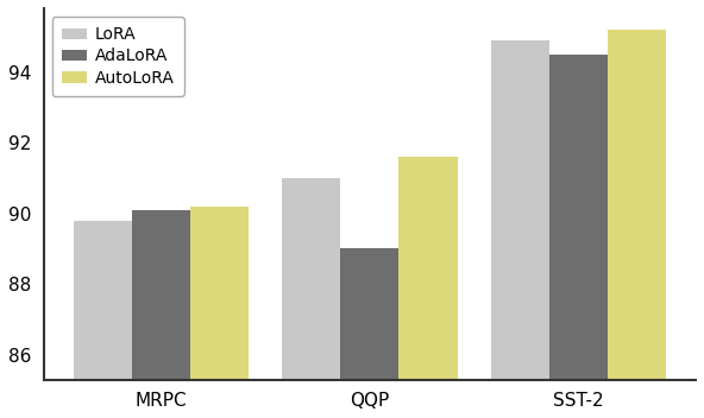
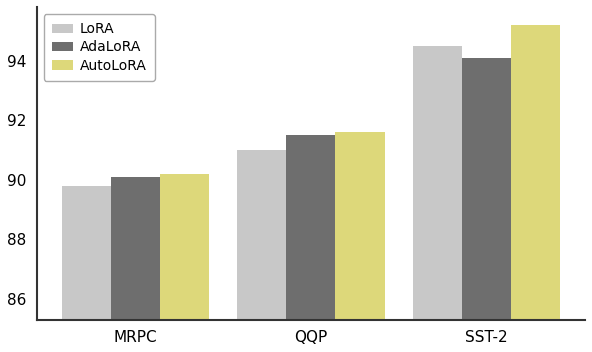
AdaLoRA/QQP: 89.0 -> 91.5
LoRA/SST-2: 94.9 -> 94.5
AdaLoRA/SST-2: 94.5 -> 94.1
